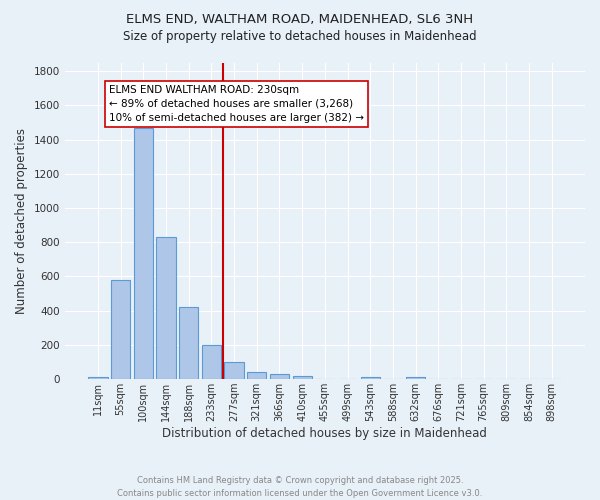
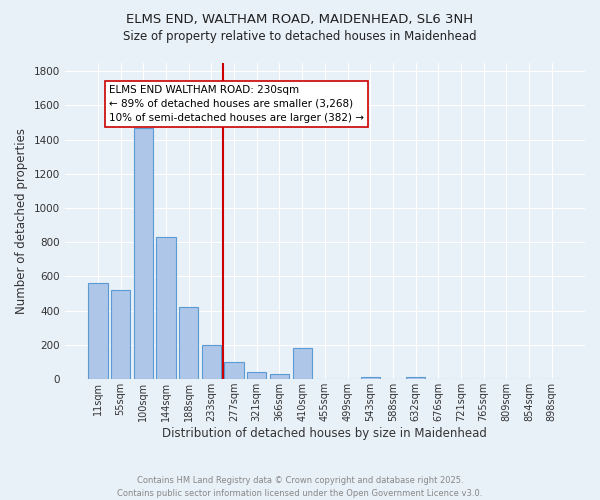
11sqm: 20 -> 560
55sqm: 580 -> 520
410sqm: 20 -> 180
